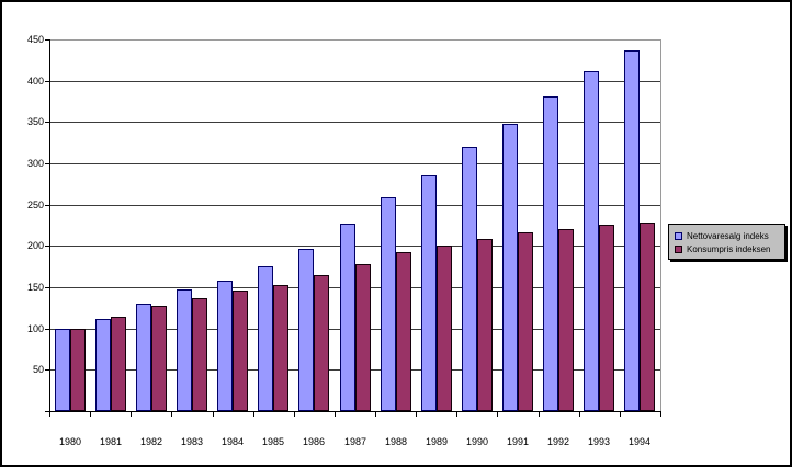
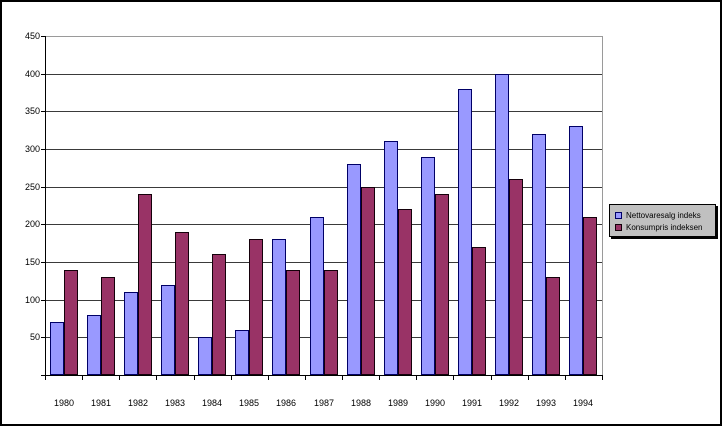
Nettovaresalg indeks/1980: 100 -> 70
Konsumpris indeksen/1980: 100 -> 140
Nettovaresalg indeks/1981: 110 -> 80
Konsumpris indeksen/1981: 110 -> 130
Nettovaresalg indeks/1982: 130 -> 110
Konsumpris indeksen/1982: 130 -> 240
Nettovaresalg indeks/1983: 150 -> 120
Konsumpris indeksen/1983: 140 -> 190
Nettovaresalg indeks/1984: 160 -> 50
Konsumpris indeksen/1984: 150 -> 160
Nettovaresalg indeks/1985: 180 -> 60
Konsumpris indeksen/1985: 150 -> 180
Nettovaresalg indeks/1986: 200 -> 180
Konsumpris indeksen/1986: 160 -> 140
Nettovaresalg indeks/1987: 230 -> 210
Konsumpris indeksen/1987: 180 -> 140
Nettovaresalg indeks/1988: 260 -> 280
Konsumpris indeksen/1988: 190 -> 250
Nettovaresalg indeks/1989: 290 -> 310
Konsumpris indeksen/1989: 200 -> 220
Nettovaresalg indeks/1990: 320 -> 290
Konsumpris indeksen/1990: 210 -> 240
Nettovaresalg indeks/1991: 350 -> 380
Konsumpris indeksen/1991: 220 -> 170
Nettovaresalg indeks/1992: 380 -> 400
Konsumpris indeksen/1992: 220 -> 260
Nettovaresalg indeks/1993: 410 -> 320
Konsumpris indeksen/1993: 220 -> 130
Nettovaresalg indeks/1994: 440 -> 330
Konsumpris indeksen/1994: 230 -> 210
